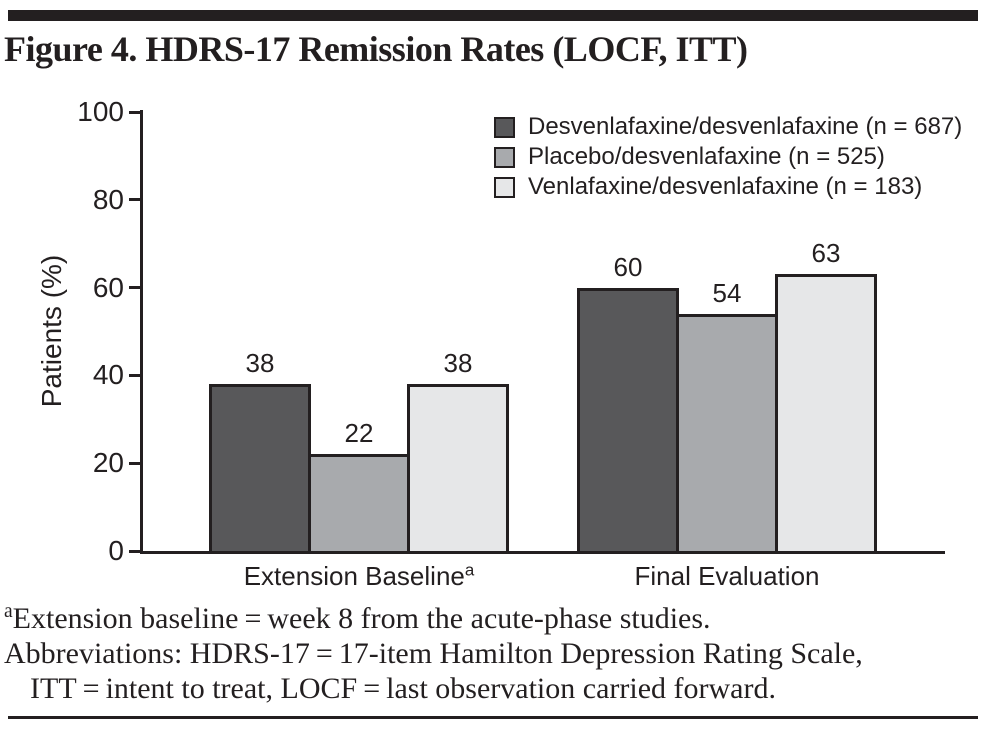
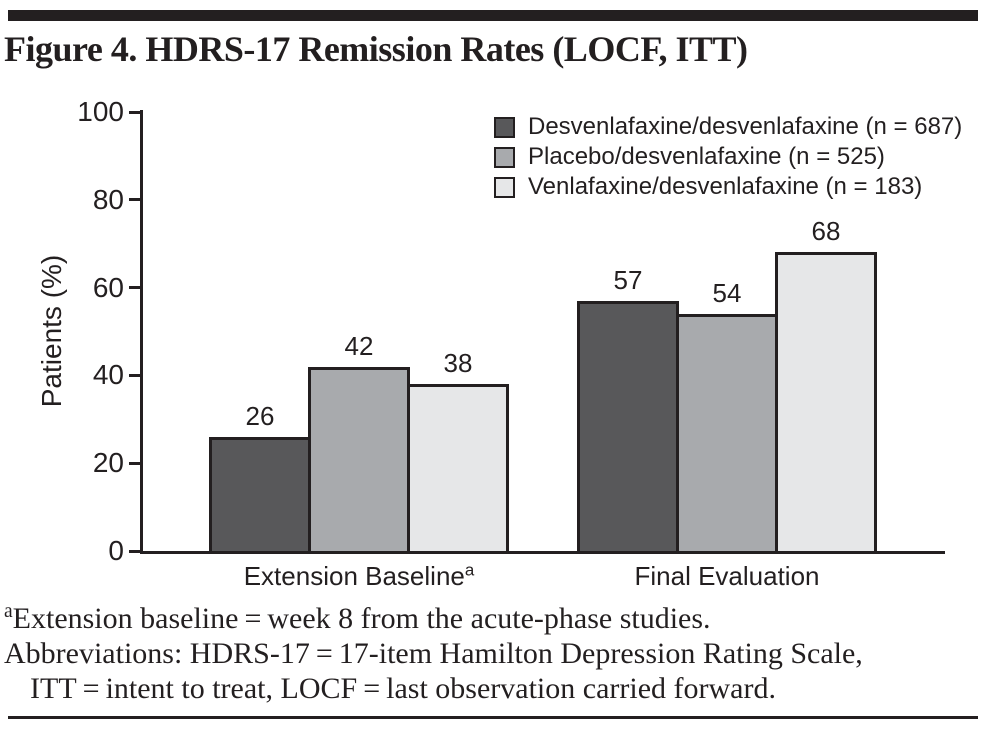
Desvenlafaxine/desvenlafaxine (n = 687)/Extension Baseline: 38 -> 26
Placebo/desvenlafaxine (n = 525)/Extension Baseline: 22 -> 42
Desvenlafaxine/desvenlafaxine (n = 687)/Final Evaluation: 60 -> 57
Venlafaxine/desvenlafaxine (n = 183)/Final Evaluation: 63 -> 68
